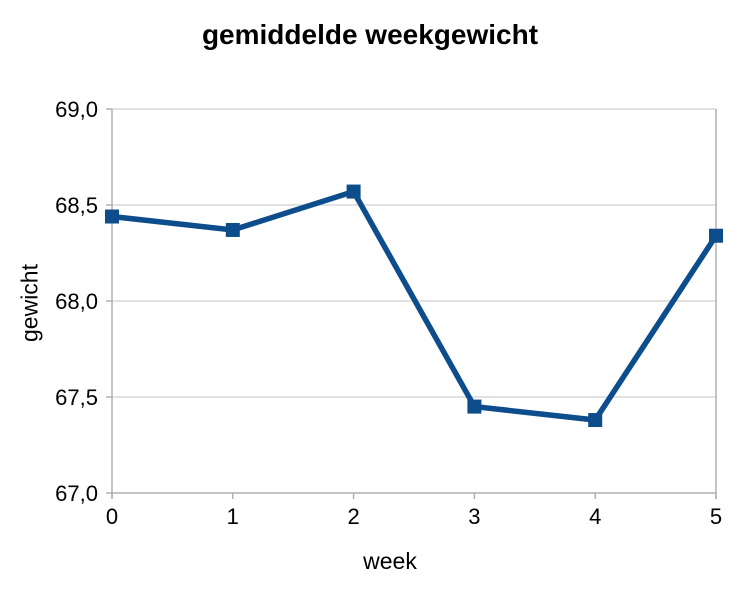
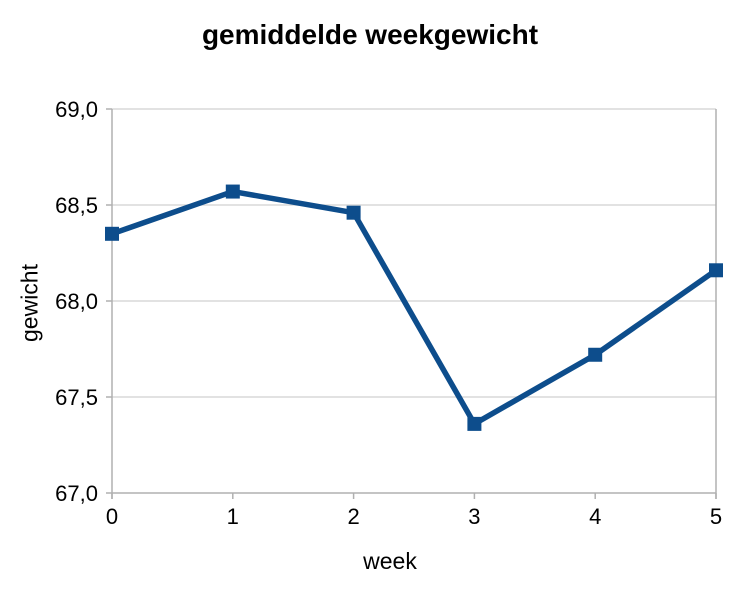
0: 68,44 -> 68,35
1: 68,37 -> 68,57
2: 68,57 -> 68,46
3: 67,45 -> 67,36
4: 67,38 -> 67,72
5: 68,34 -> 68,16
